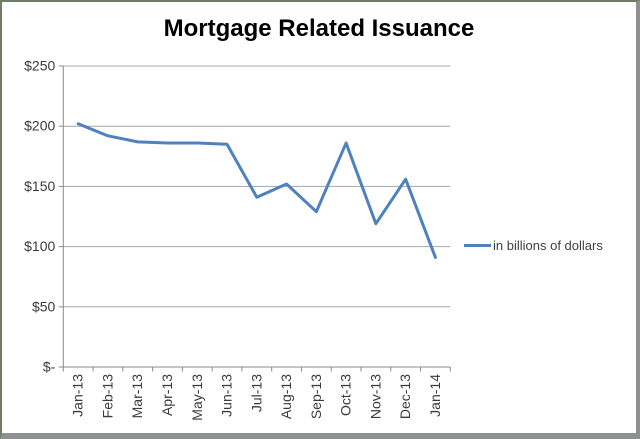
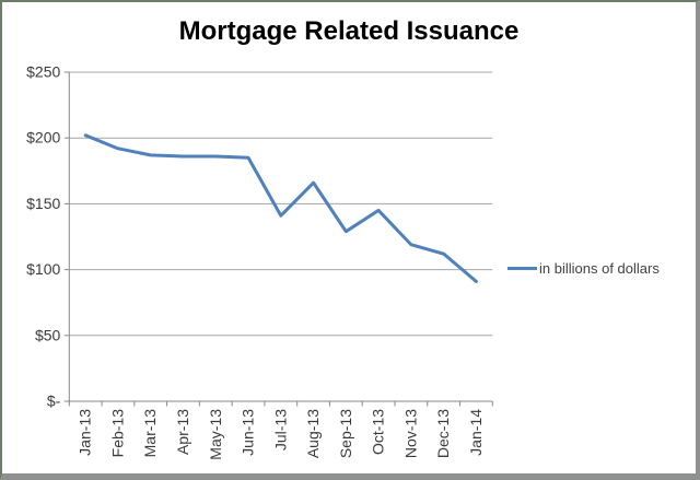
Aug-13: $152 -> $166
Oct-13: $186 -> $145
Dec-13: $156 -> $112
